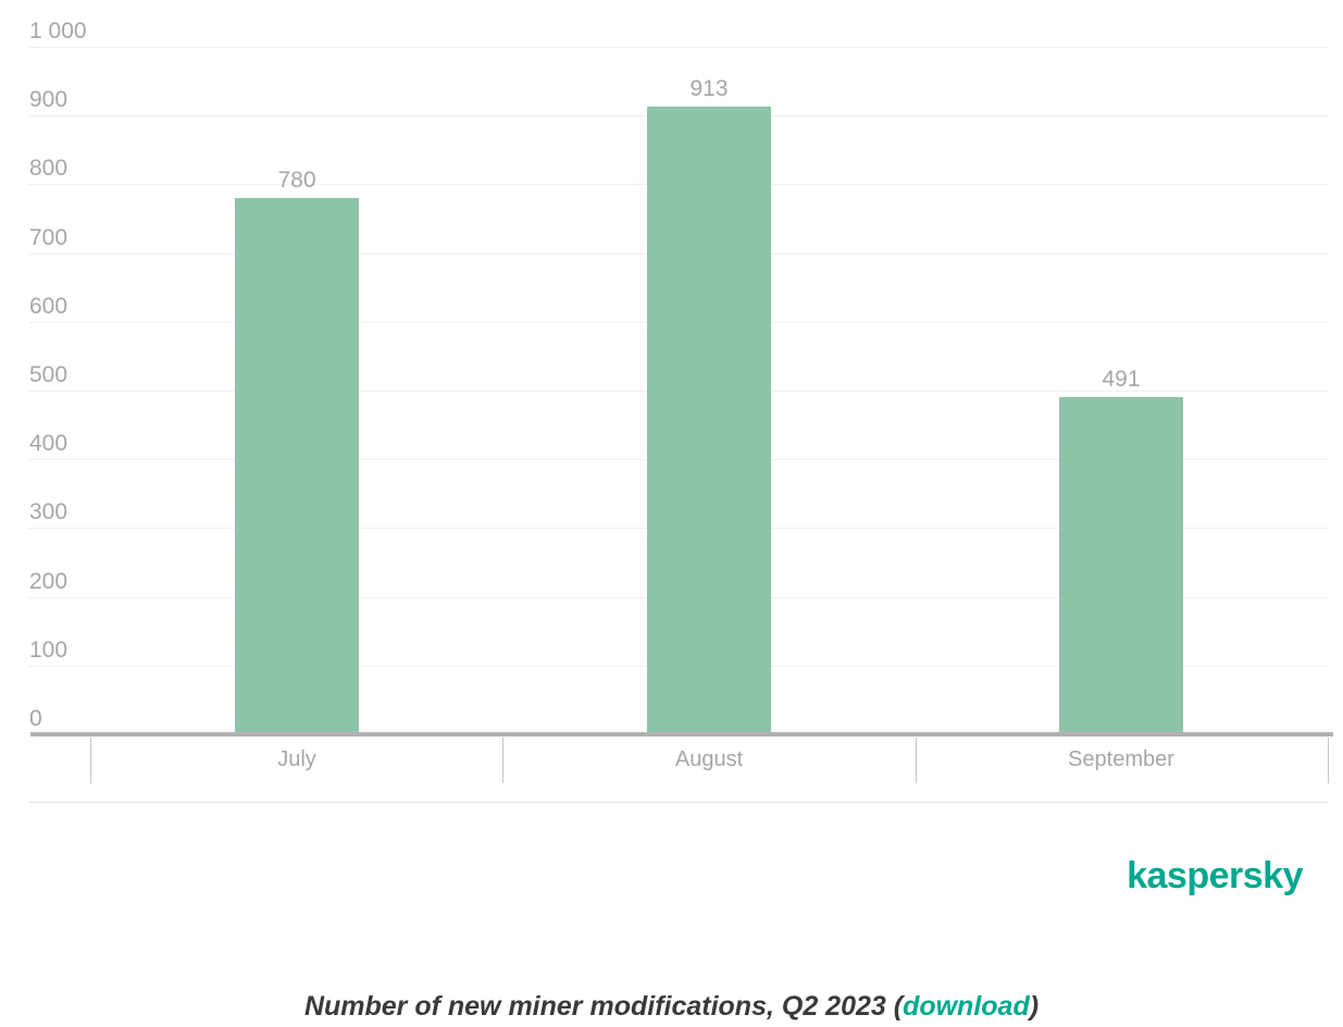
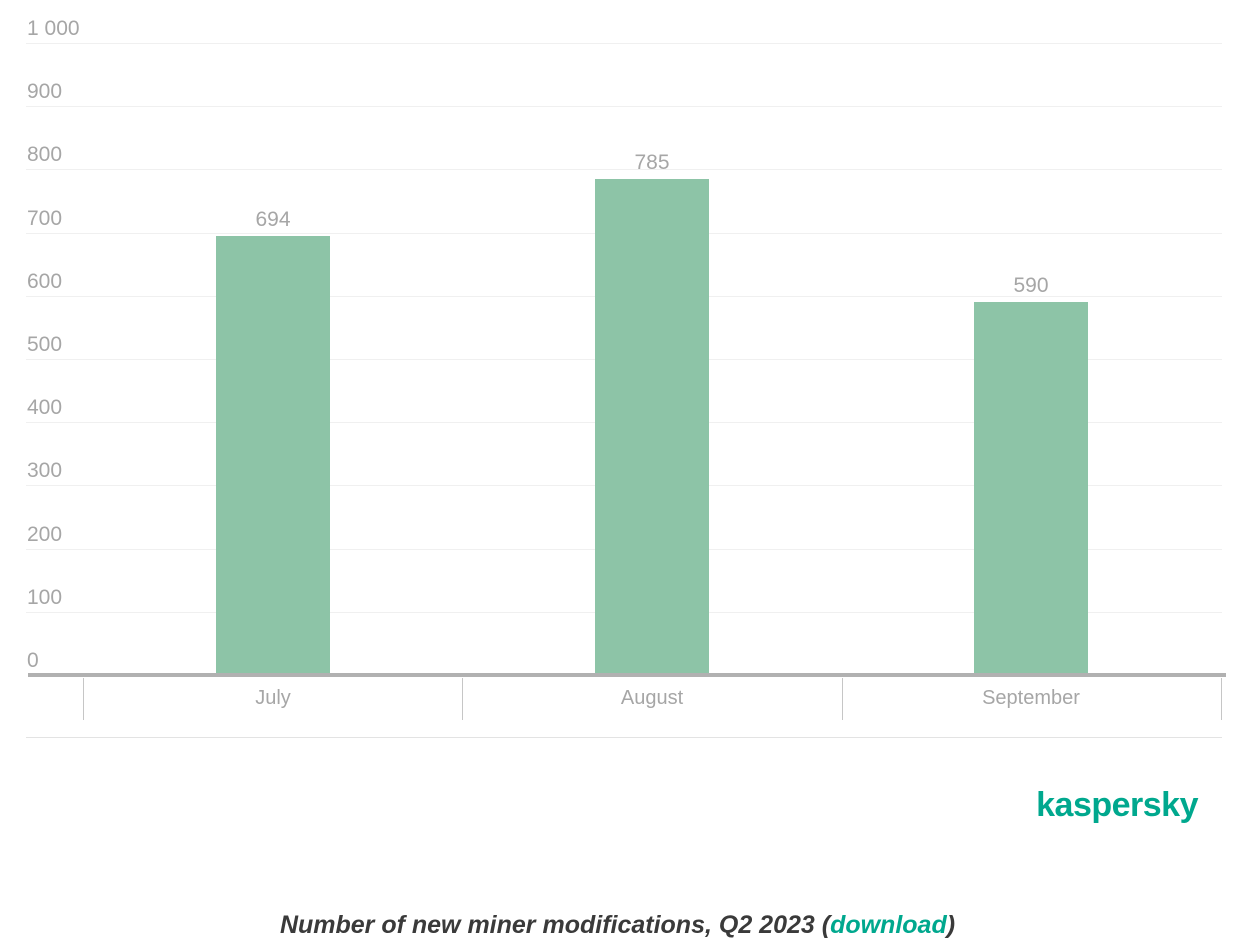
July: 780 -> 694
August: 913 -> 785
September: 491 -> 590
